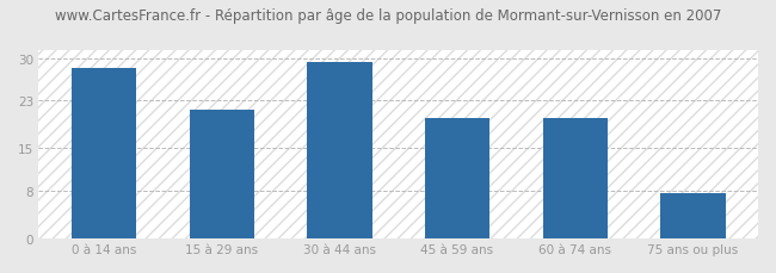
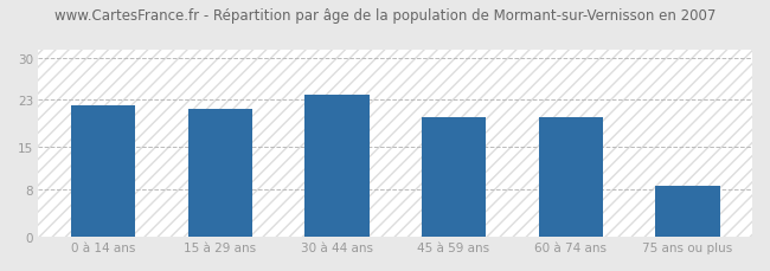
0 à 14 ans: 28.5 -> 22.0
30 à 44 ans: 29.5 -> 23.8
75 ans ou plus: 7.5 -> 8.6
